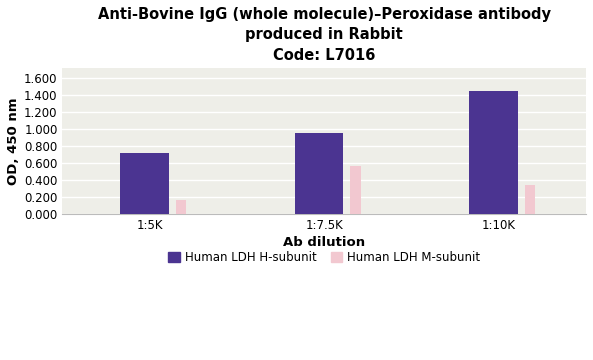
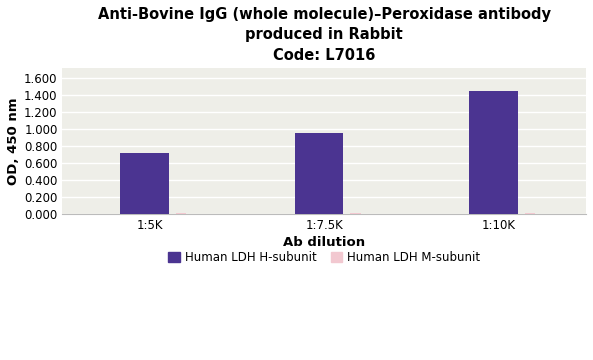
Human LDH M-subunit/1:5K: 0.16 -> 0.01
Human LDH M-subunit/1:7.5K: 0.56 -> 0.01
Human LDH M-subunit/1:10K: 0.34 -> 0.01
